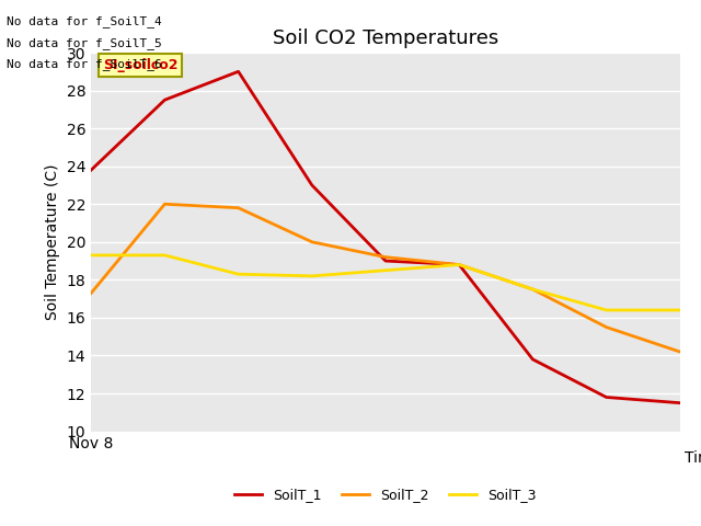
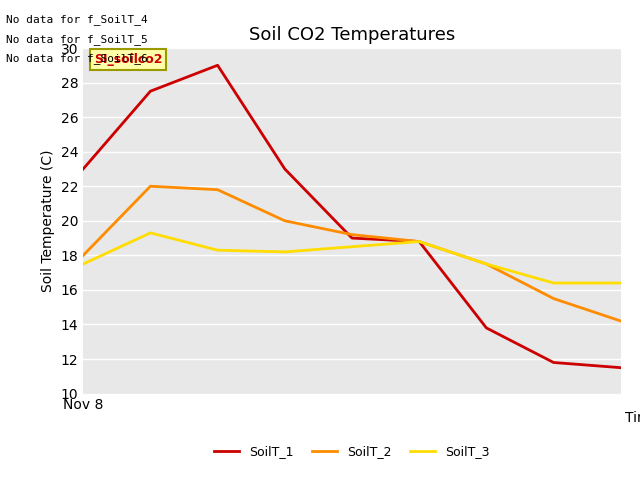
SoilT_1/Nov 8: 23.8 -> 23.0
SoilT_2/Nov 8: 17.3 -> 18.0
SoilT_3/Nov 8: 19.3 -> 17.5
